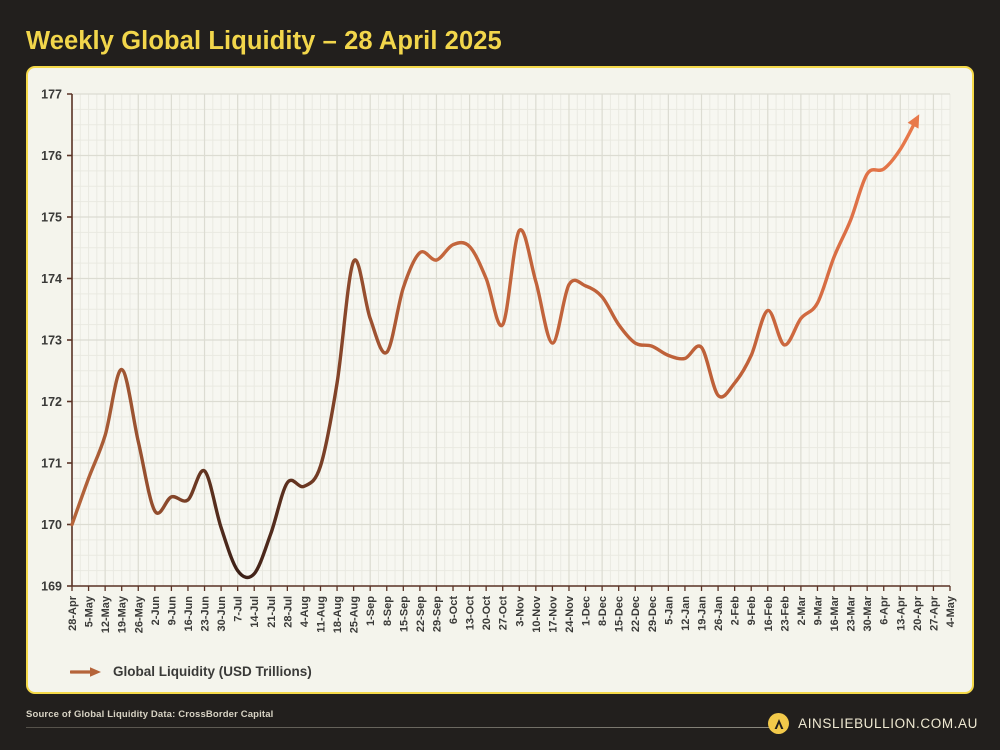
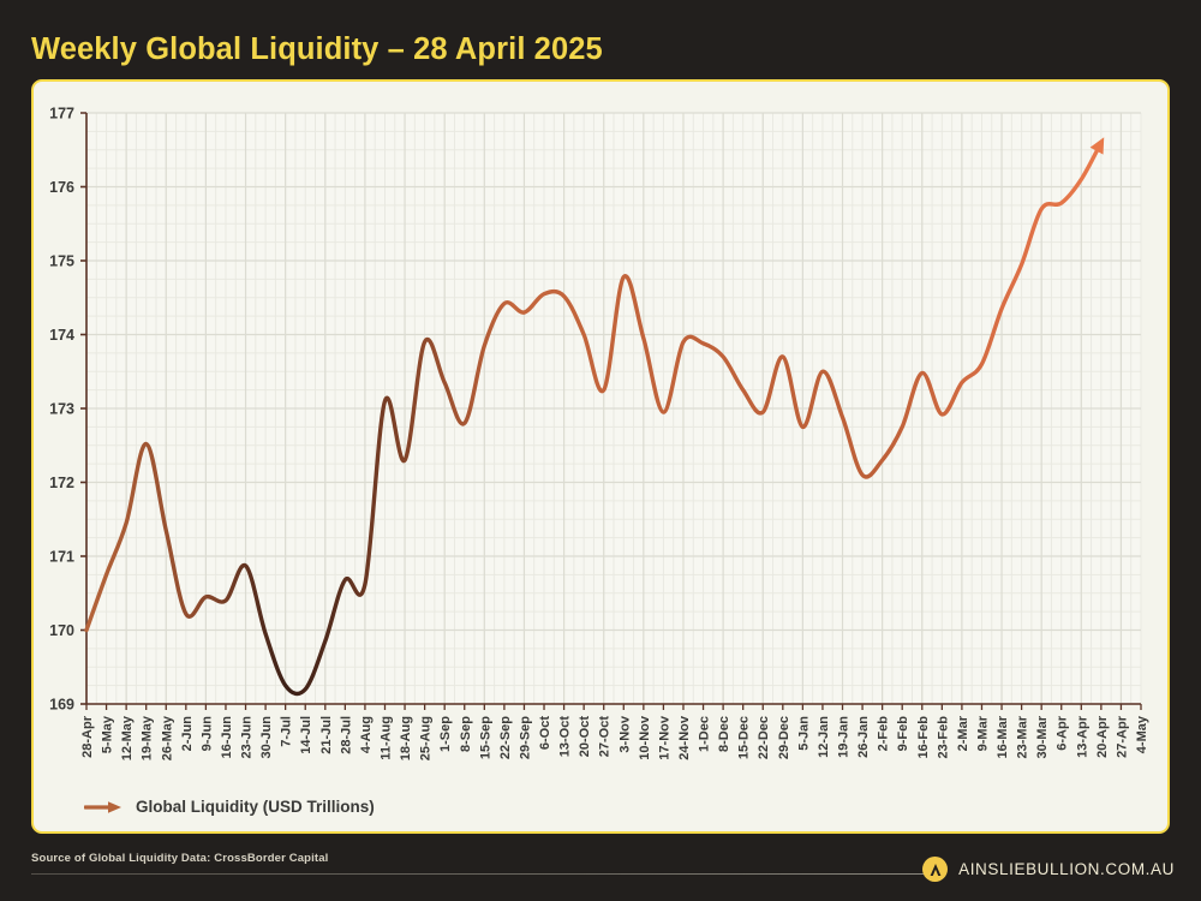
11-Aug: 170.9 -> 173.1
25-Aug: 174.3 -> 173.9
29-Dec: 172.9 -> 173.7
12-Jan: 172.7 -> 173.5
